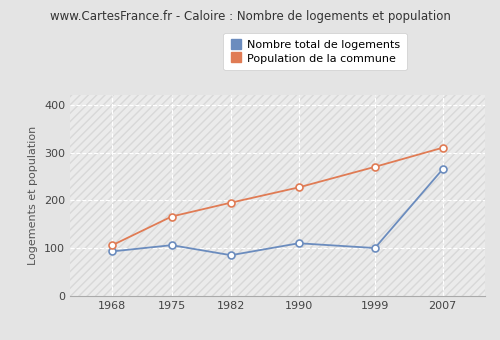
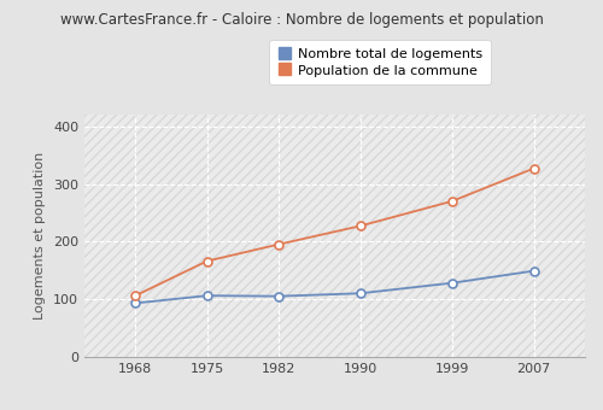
Nombre total de logements/1982: 85 -> 105
Nombre total de logements/1999: 100 -> 128
Nombre total de logements/2007: 265 -> 149
Population de la commune/2007: 310 -> 327
